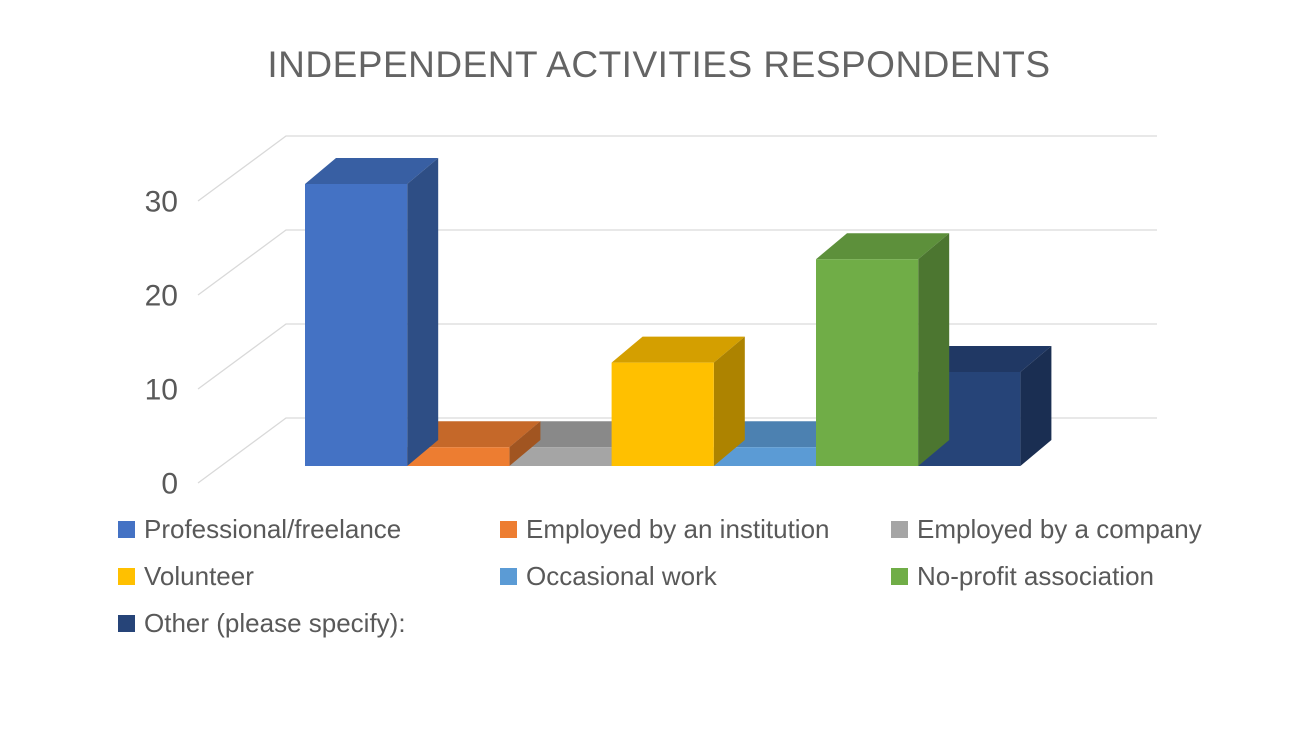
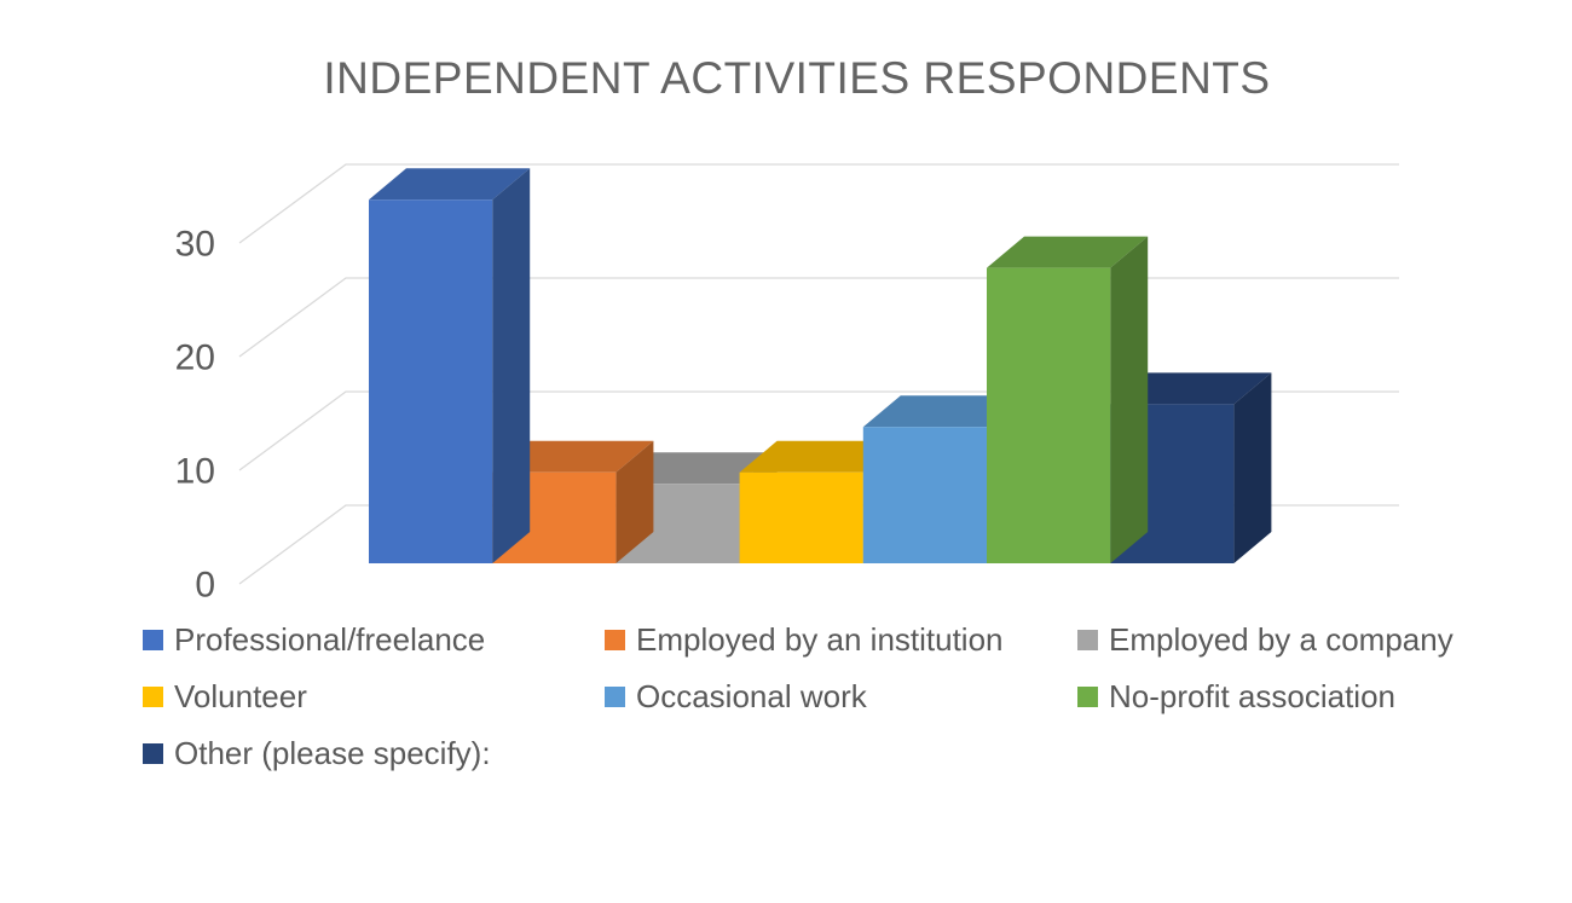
Professional/freelance: 30 -> 32
Employed by an institution: 2 -> 8
Employed by a company: 2 -> 7
Volunteer: 11 -> 8
Occasional work: 2 -> 12
No-profit association: 22 -> 26
Other (please specify):: 10 -> 14
